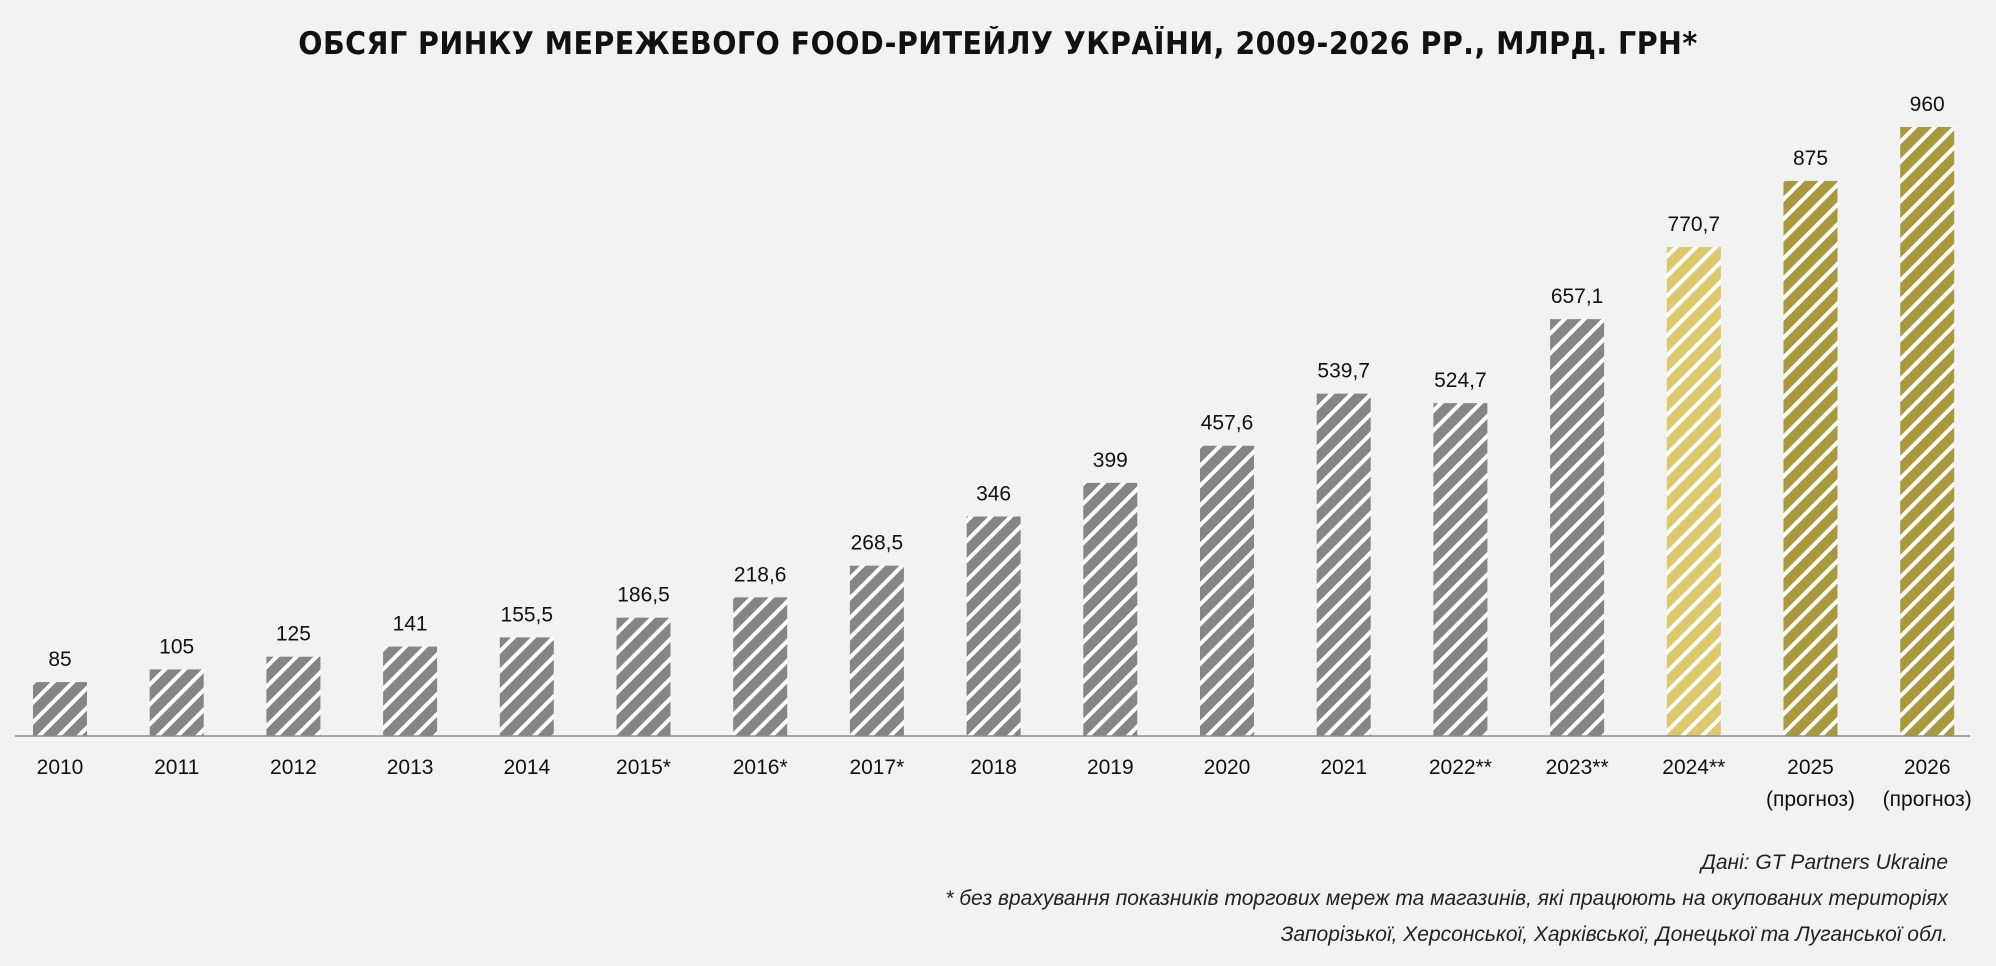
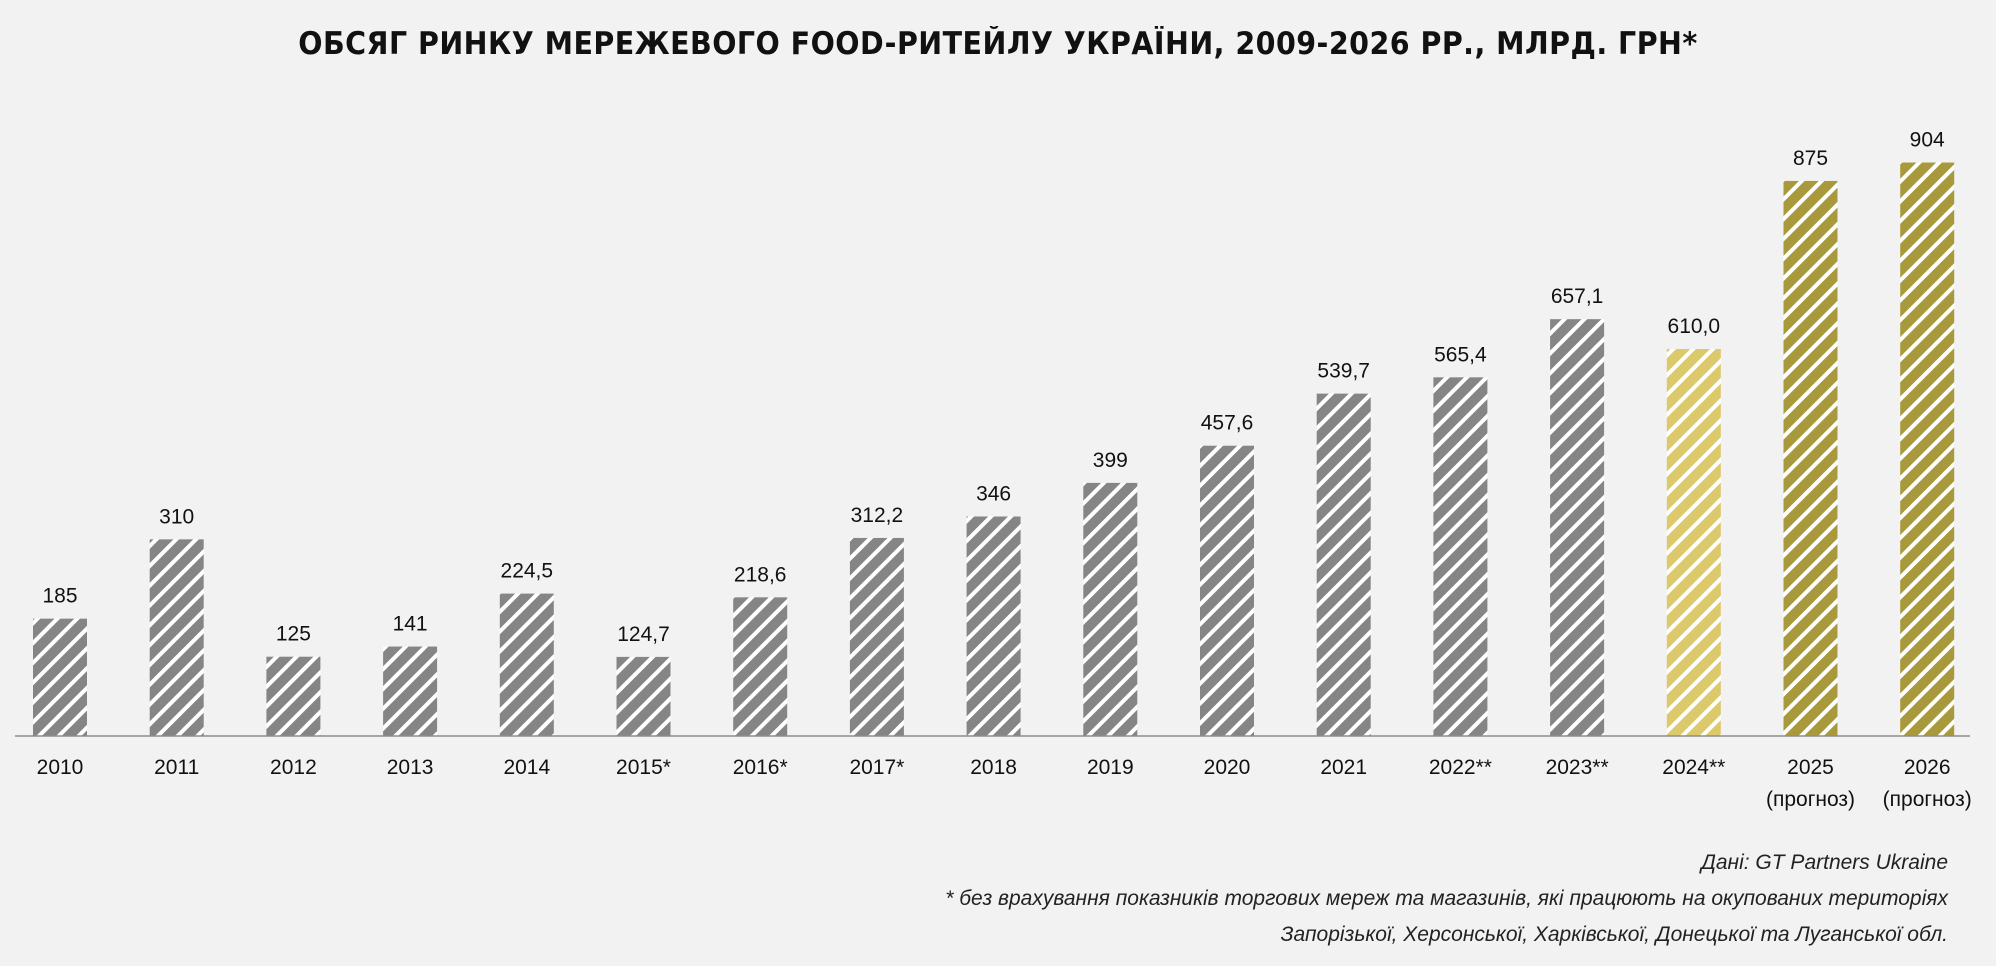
2010: 85 -> 185
2011: 105 -> 310
2014: 155,5 -> 224,5
2015*: 186,5 -> 124,7
2017*: 268,5 -> 312,2
2022**: 524,7 -> 565,4
2024**: 770,7 -> 610,0
2026: 960 -> 904
